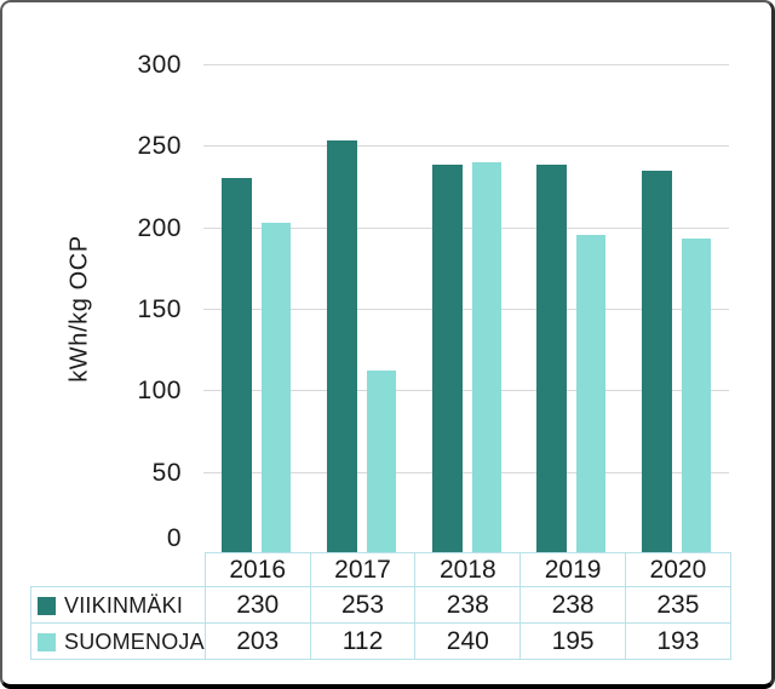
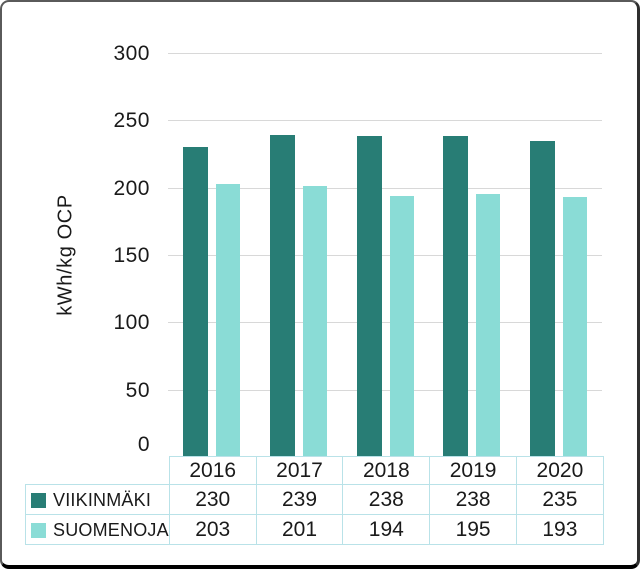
VIIKINMÄKI/2017: 253 -> 239
SUOMENOJA/2017: 112 -> 201
SUOMENOJA/2018: 240 -> 194
